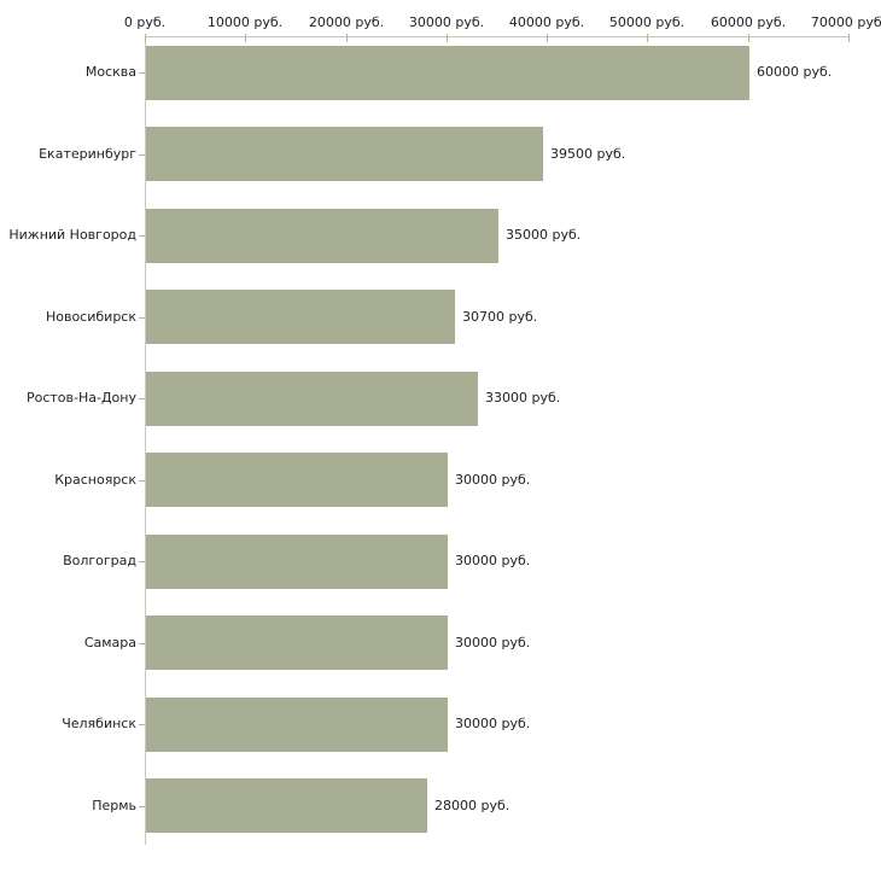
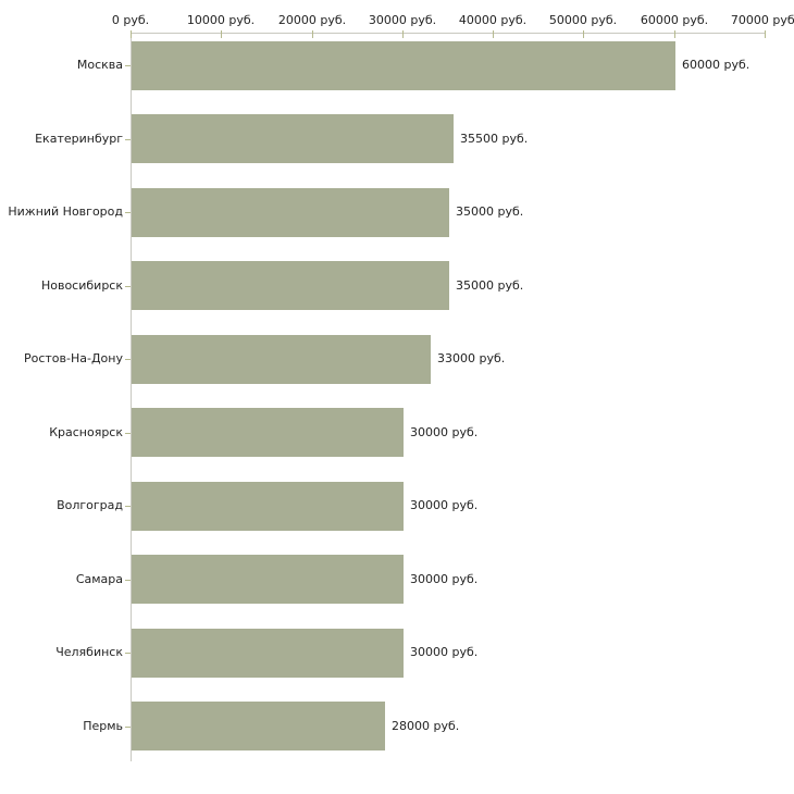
Екатеринбург: 39500 -> 35500
Новосибирск: 30700 -> 35000
